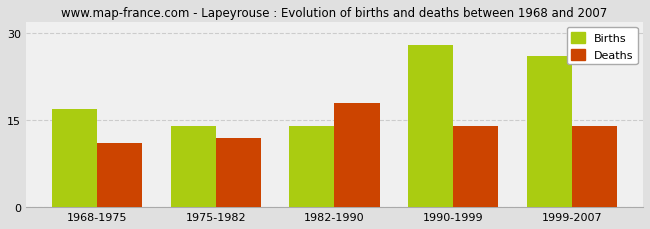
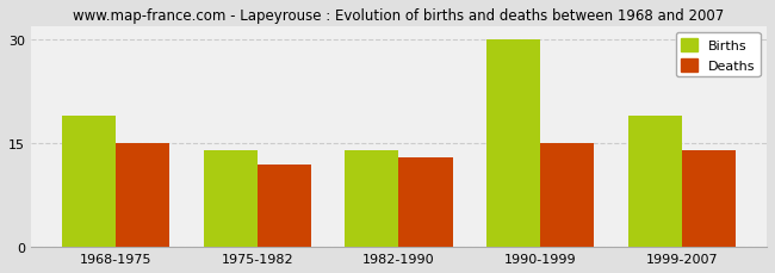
Births/1968-1975: 17 -> 19
Deaths/1968-1975: 11 -> 15
Deaths/1982-1990: 18 -> 13
Births/1990-1999: 28 -> 30
Deaths/1990-1999: 14 -> 15
Births/1999-2007: 26 -> 19
